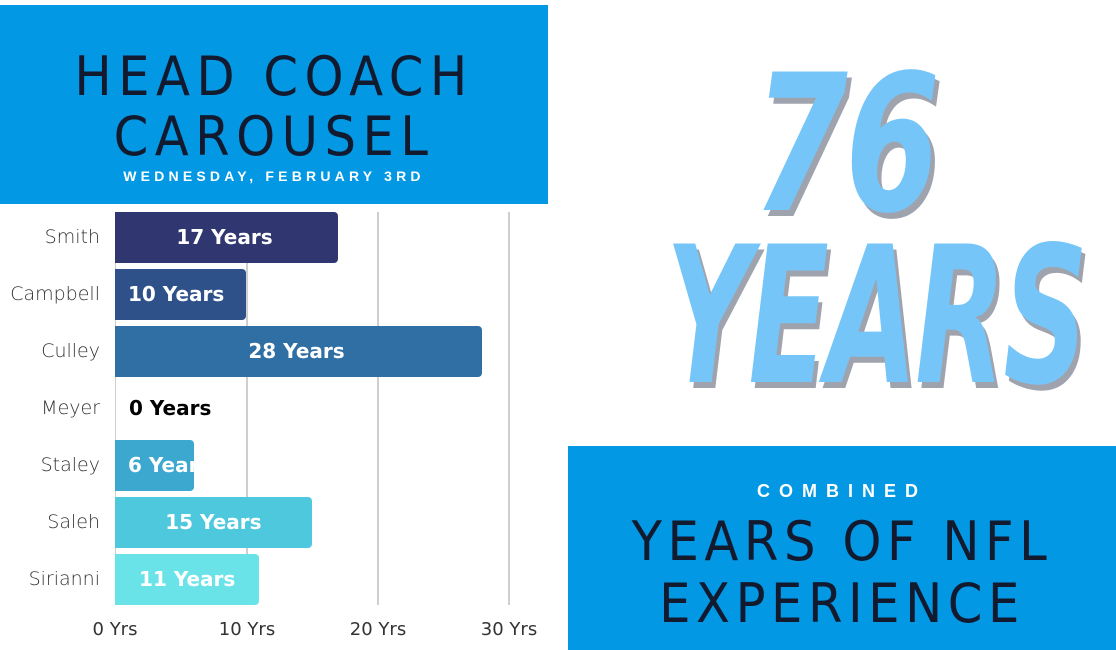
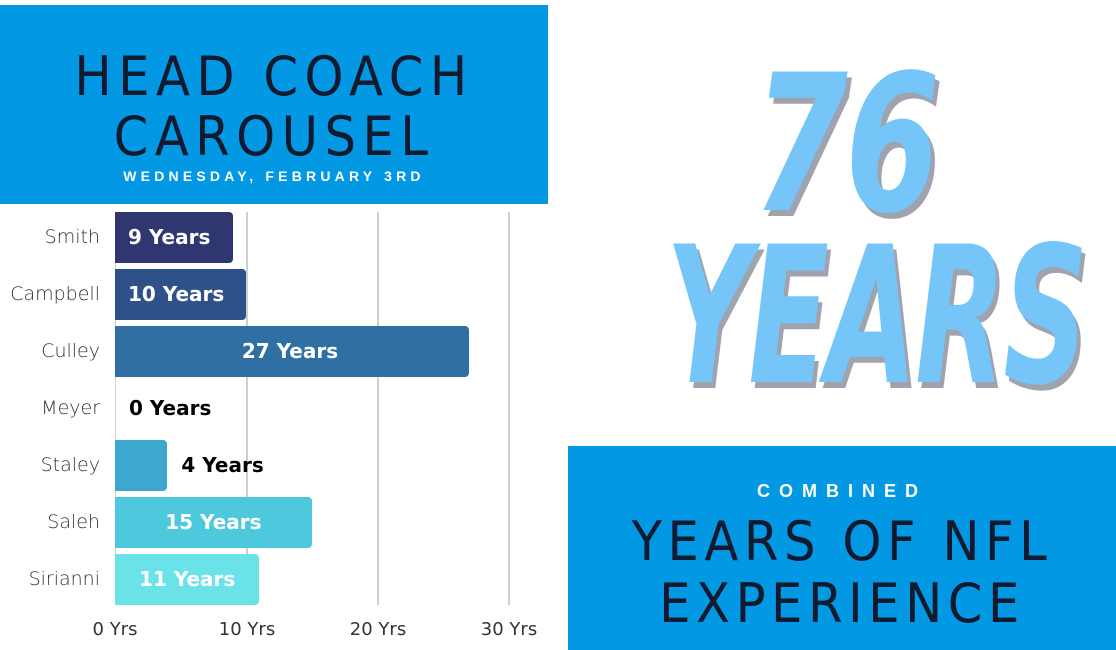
Smith: 17 -> 9
Culley: 28 -> 27
Staley: 6 -> 4
